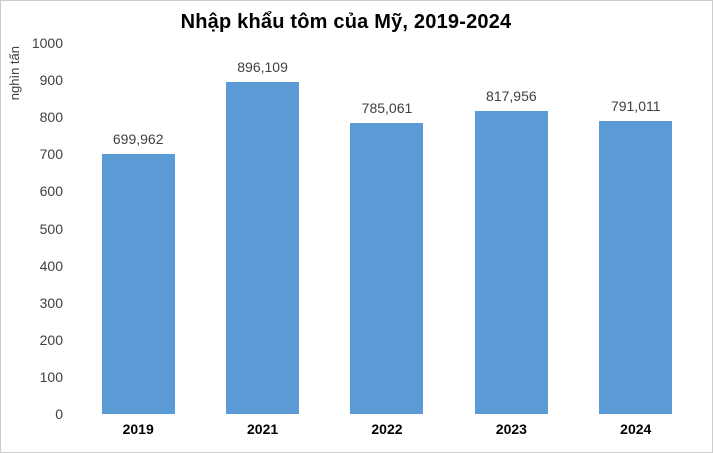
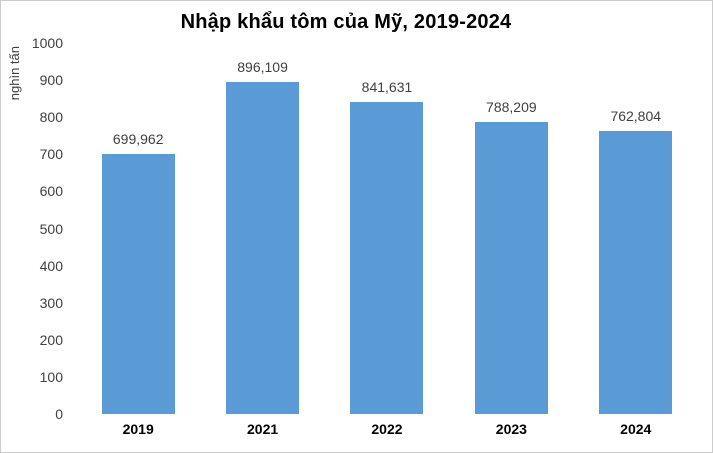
2022: 785,061 -> 841,631
2023: 817,956 -> 788,209
2024: 791,011 -> 762,804
